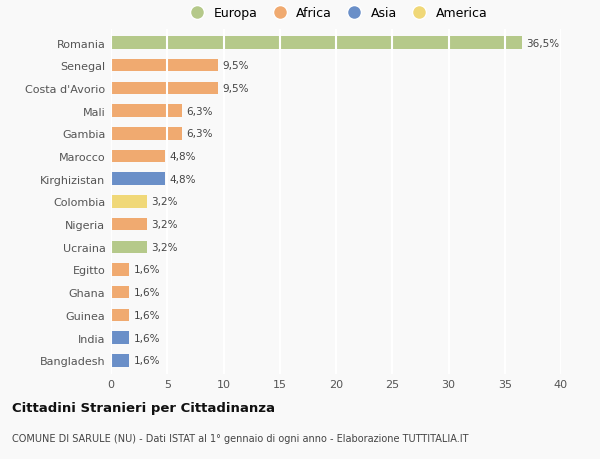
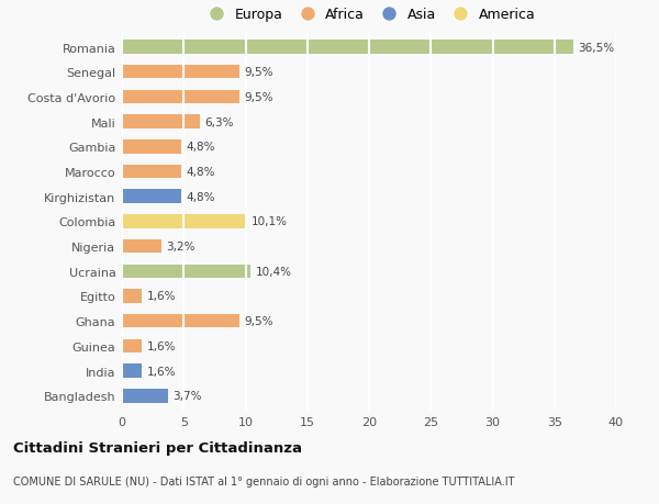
Gambia: 6,3% -> 4,8%
Colombia: 3,2% -> 10,1%
Ucraina: 3,2% -> 10,4%
Ghana: 1,6% -> 9,5%
Bangladesh: 1,6% -> 3,7%
